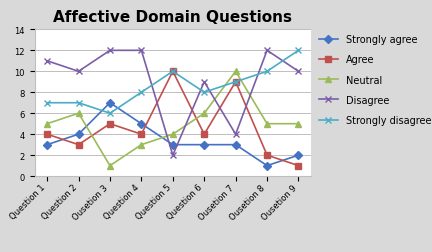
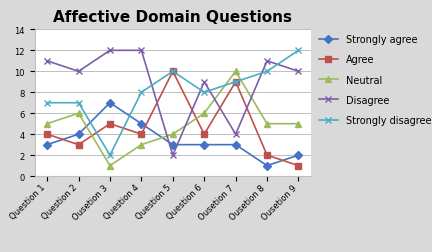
Strongly disagree/Ousetion 3: 6 -> 2
Disagree/Ousetion 8: 12 -> 11
